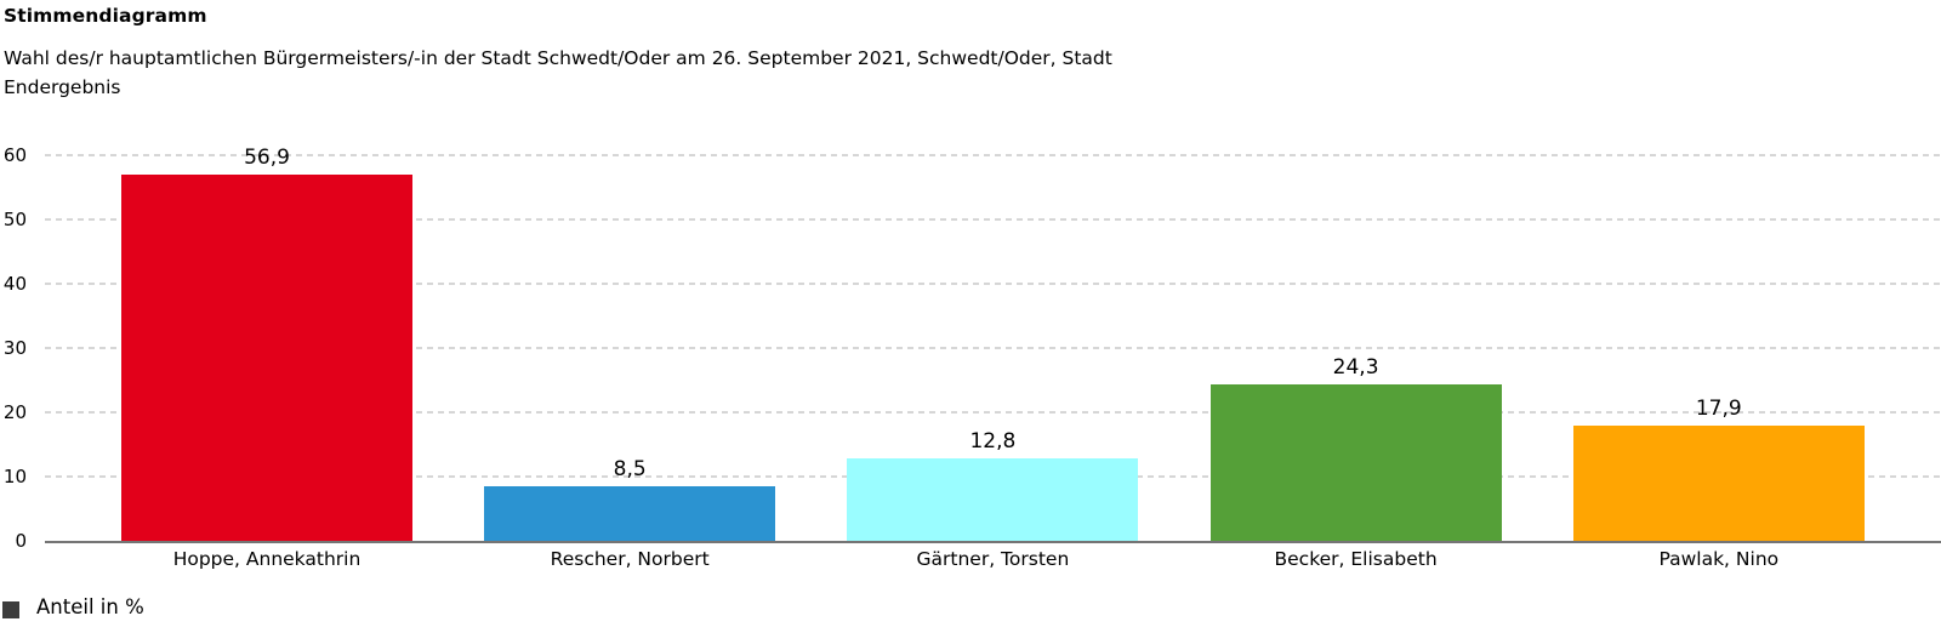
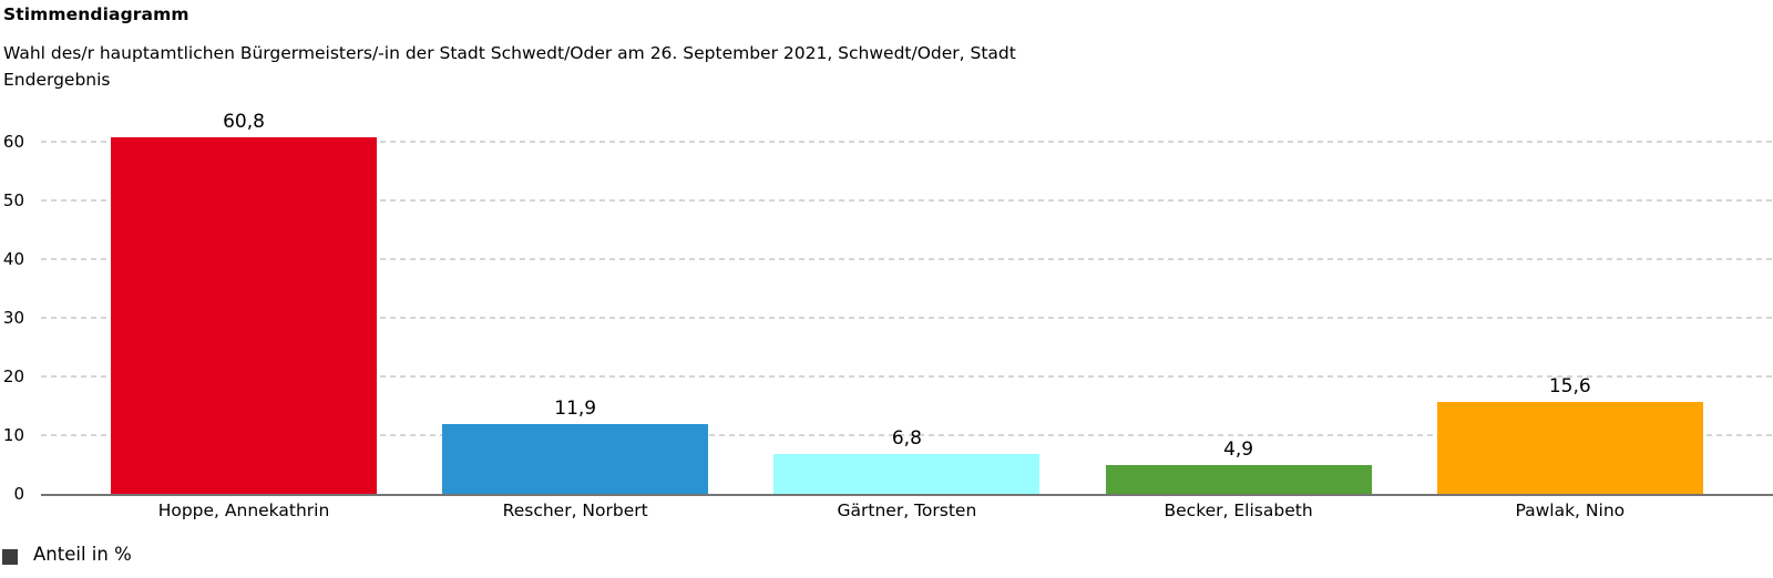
Hoppe, Annekathrin: 56,9 -> 60,8
Rescher, Norbert: 8,5 -> 11,9
Gärtner, Torsten: 12,8 -> 6,8
Becker, Elisabeth: 24,3 -> 4,9
Pawlak, Nino: 17,9 -> 15,6
